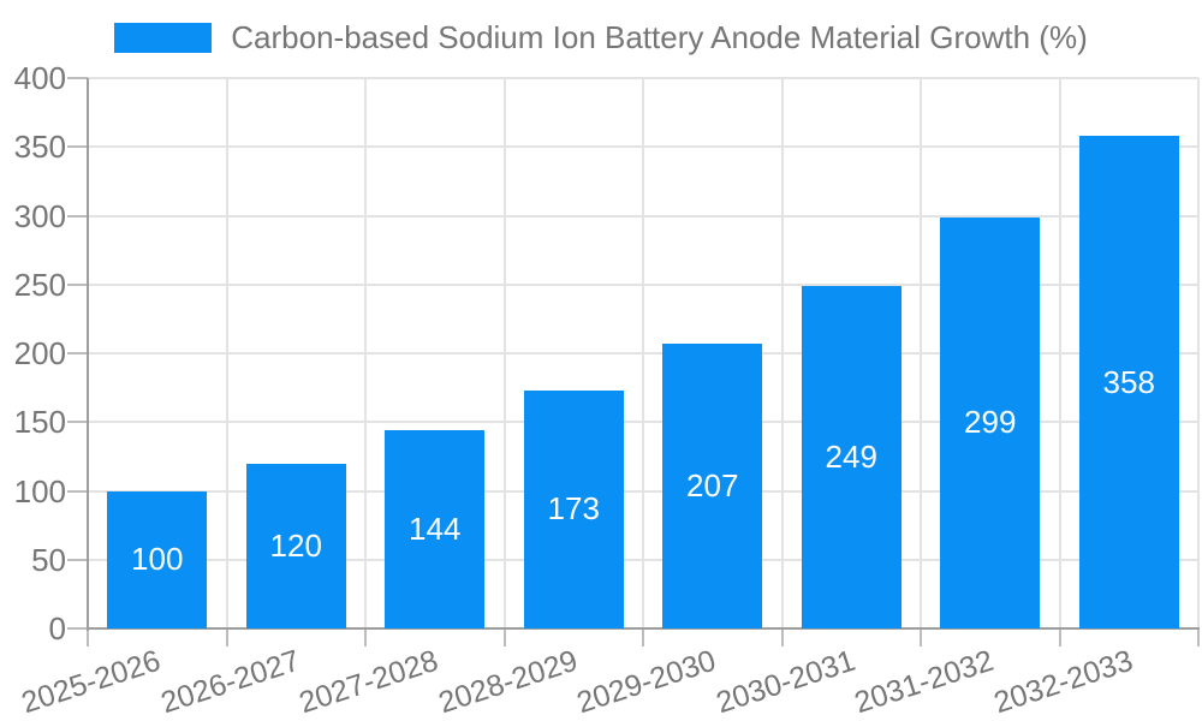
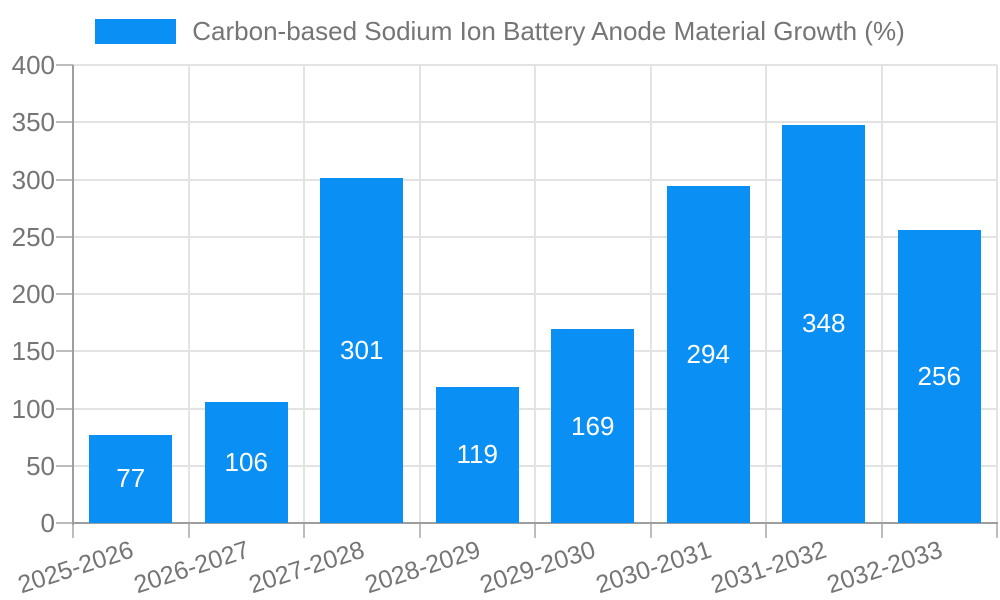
2025-2026: 100 -> 77
2026-2027: 120 -> 106
2027-2028: 144 -> 301
2028-2029: 173 -> 119
2029-2030: 207 -> 169
2030-2031: 249 -> 294
2031-2032: 299 -> 348
2032-2033: 358 -> 256
